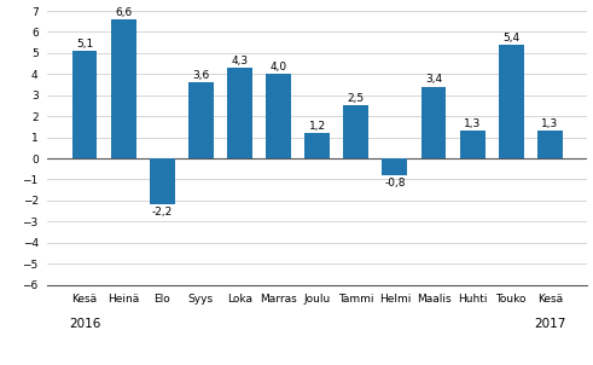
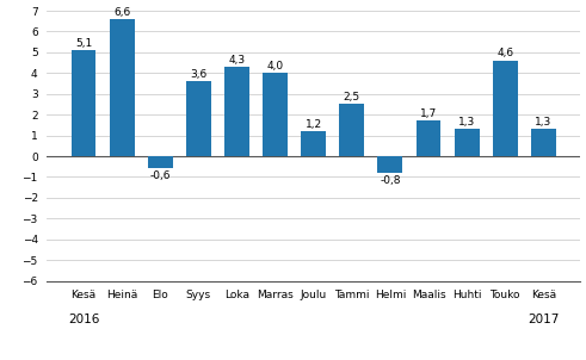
Elo: -2,2 -> -0,6
Maalis: 3,4 -> 1,7
Touko: 5,4 -> 4,6
